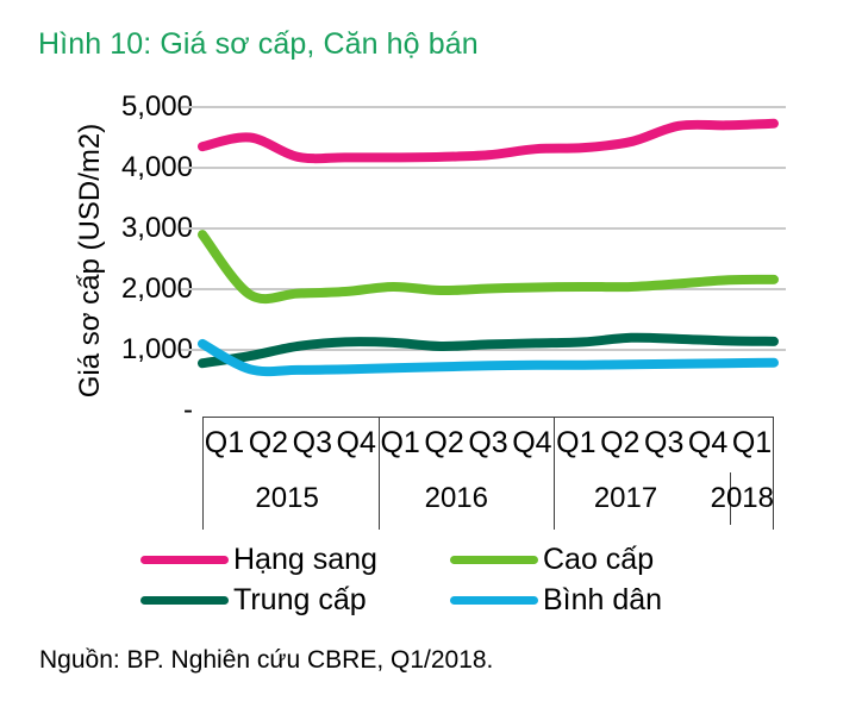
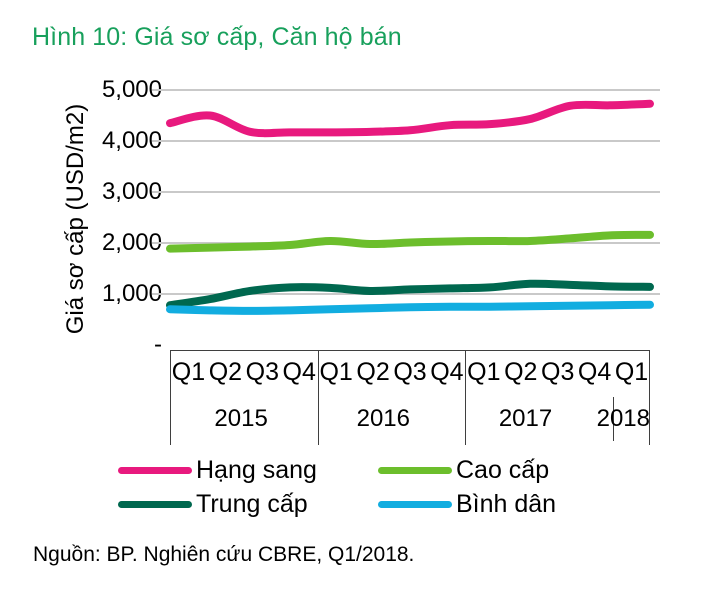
Cao cấp/Q1 2015: 2900 -> 1900
Bình dân/Q1 2015: 1100 -> 700
